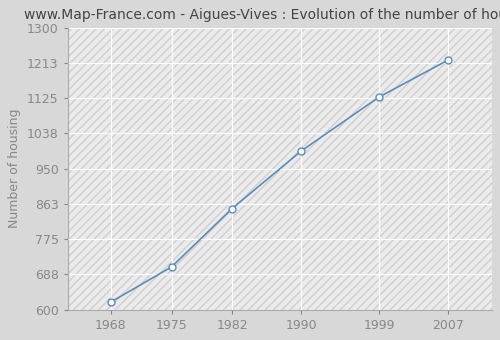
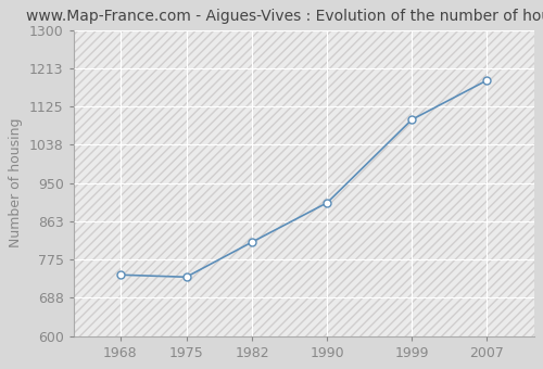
1968: 619 -> 740
1975: 706 -> 735
1982: 851 -> 815
1990: 994 -> 905
1999: 1128 -> 1095
2007: 1220 -> 1185
